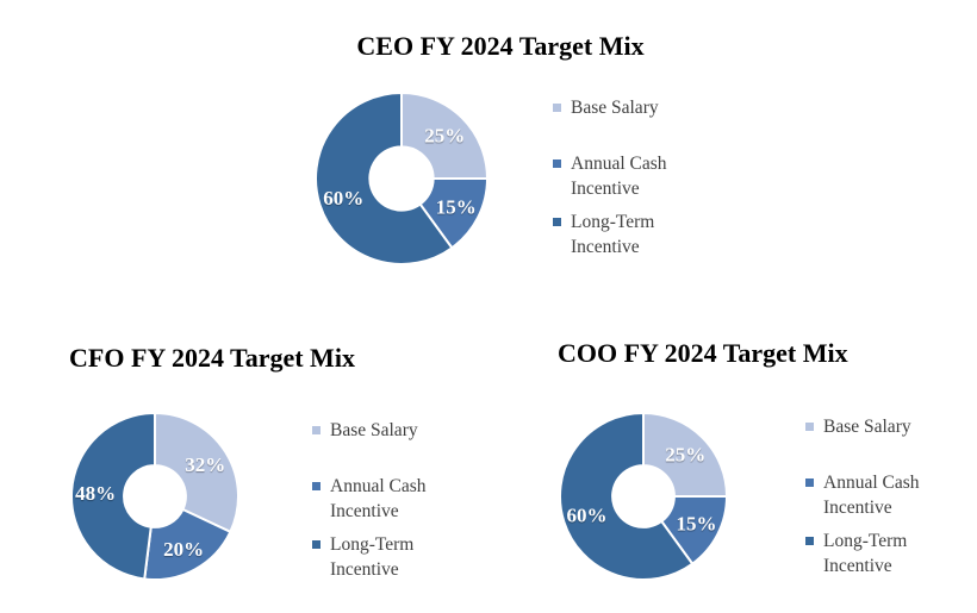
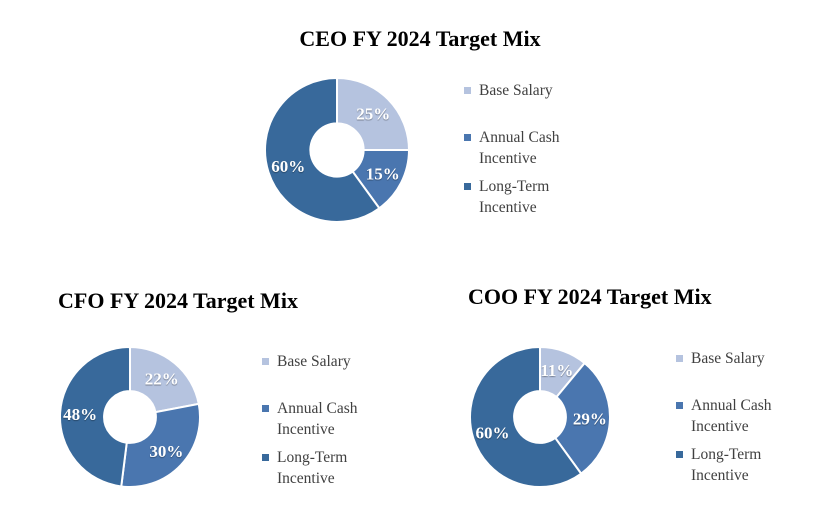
CFO FY 2024 Target Mix/Base Salary: 32% -> 22%
CFO FY 2024 Target Mix/Annual Cash Incentive: 20% -> 30%
COO FY 2024 Target Mix/Base Salary: 25% -> 11%
COO FY 2024 Target Mix/Annual Cash Incentive: 15% -> 29%
